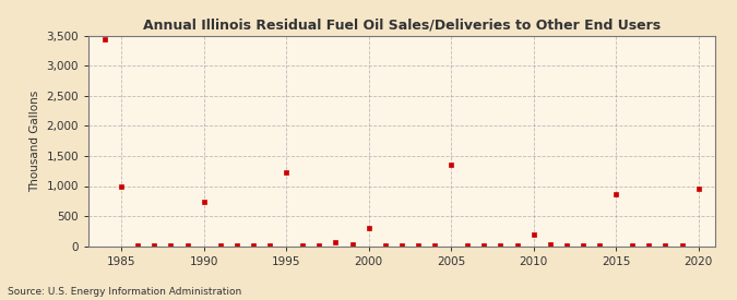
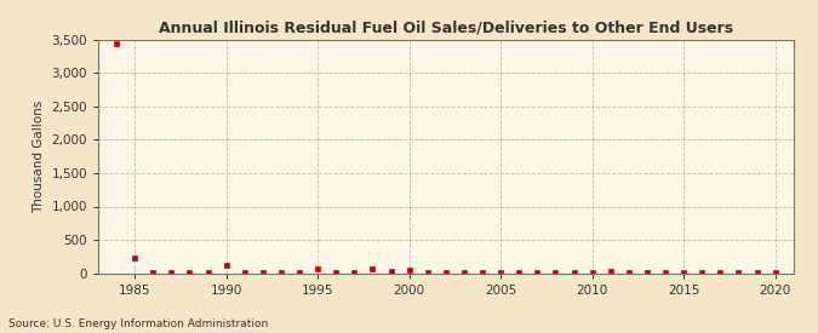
1985: 1,000 -> 220
1990: 740 -> 110
1995: 1,220 -> 60
2000: 300 -> 40
2005: 1,360 -> 10
2010: 200 -> 10
2015: 860 -> 20
2020: 960 -> 0
